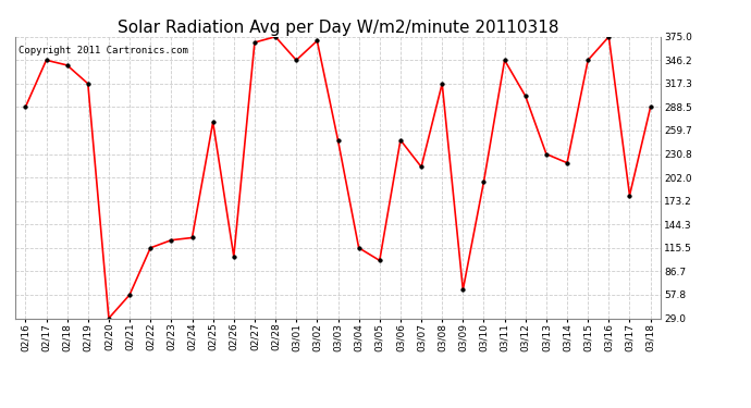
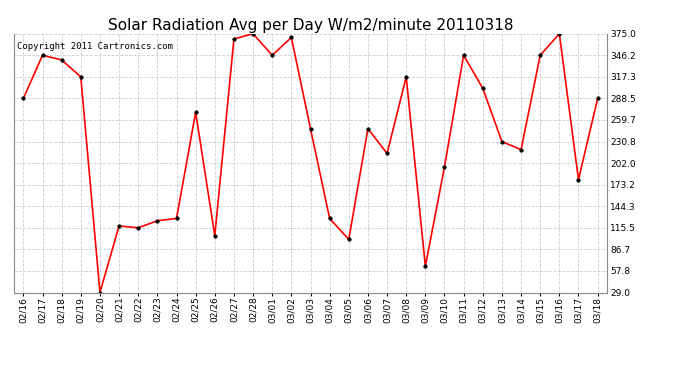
02/21: 58 -> 118
03/04: 116 -> 128
